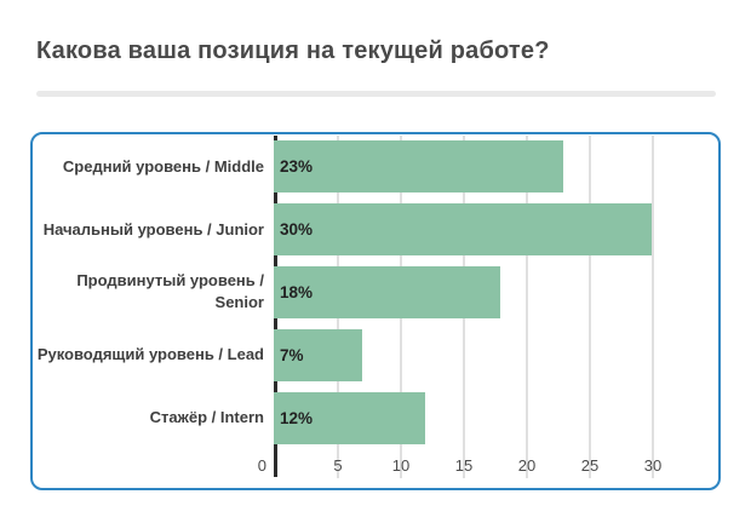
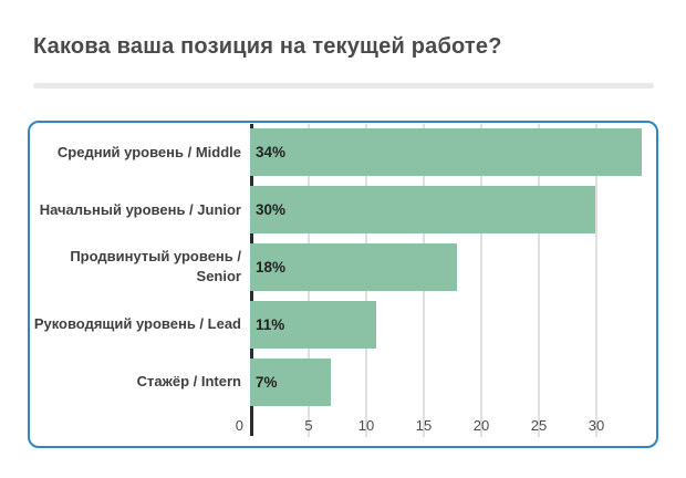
Средний уровень / Middle: 23% -> 34%
Руководящий уровень / Lead: 7% -> 11%
Стажёр / Intern: 12% -> 7%
